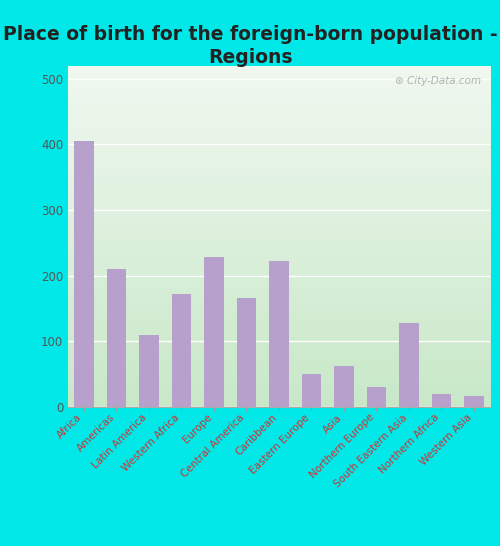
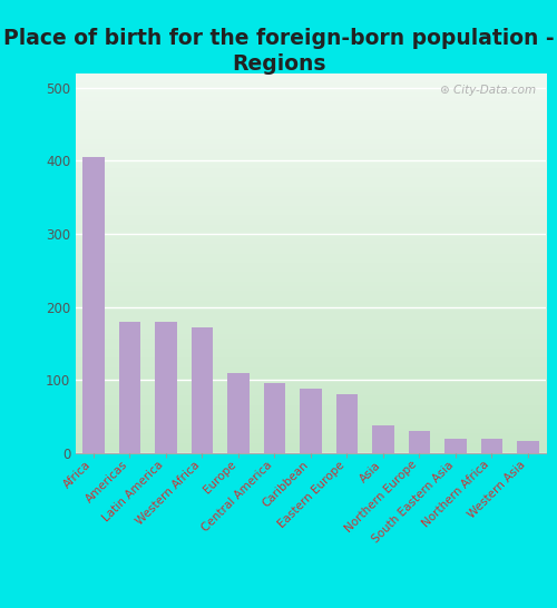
Americas: 210 -> 180
Latin America: 110 -> 180
Europe: 228 -> 110
Central America: 166 -> 95
Caribbean: 222 -> 88
Eastern Europe: 50 -> 80
Asia: 62 -> 37
South Eastern Asia: 128 -> 20
